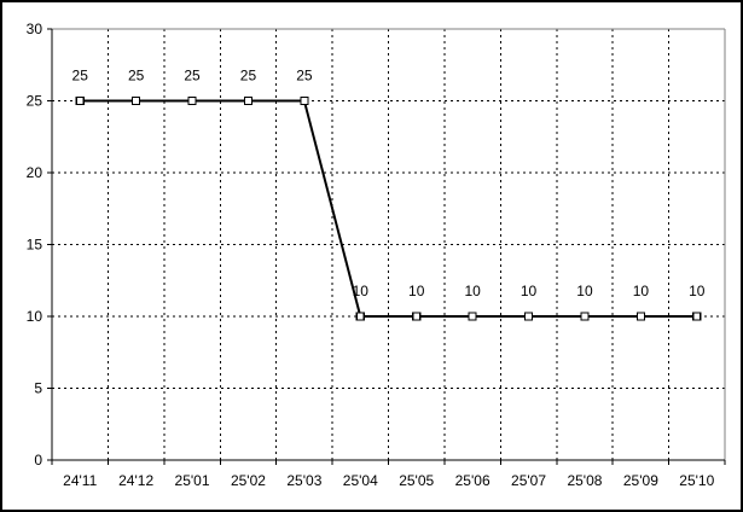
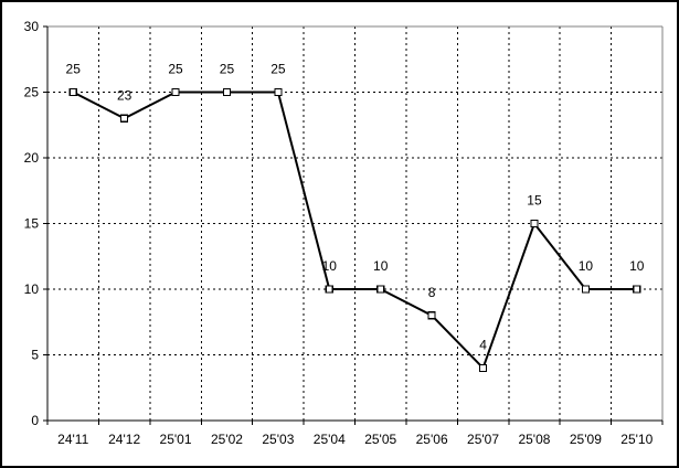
24'12: 25 -> 23
25'06: 10 -> 8
25'07: 10 -> 4
25'08: 10 -> 15
